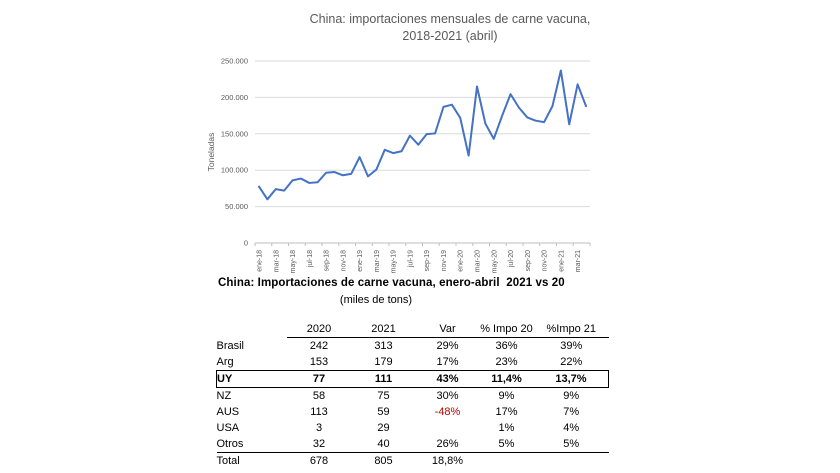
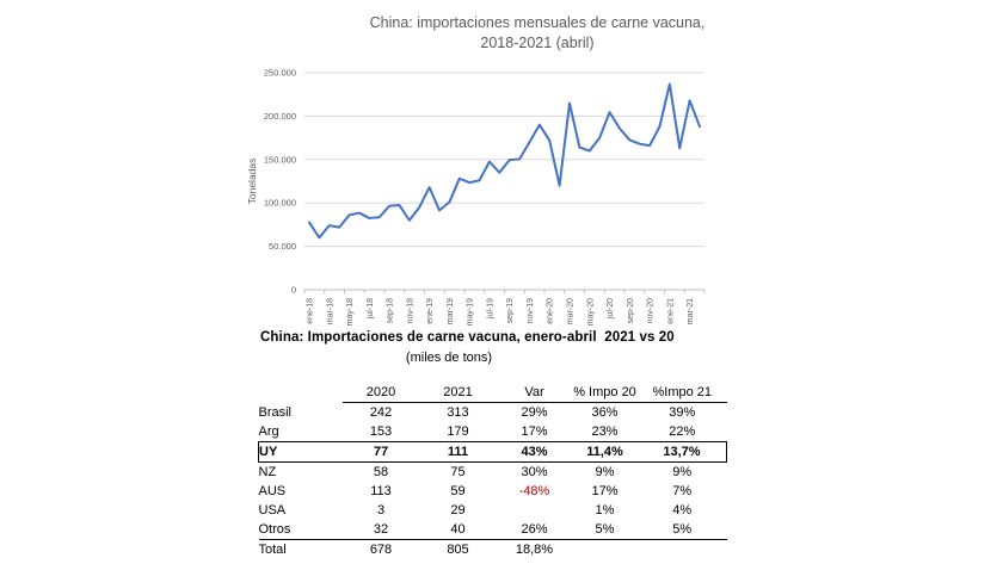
nov-18: 90000 -> 80000
nov-19: 190000 -> 170000
may-20: 140000 -> 160000
